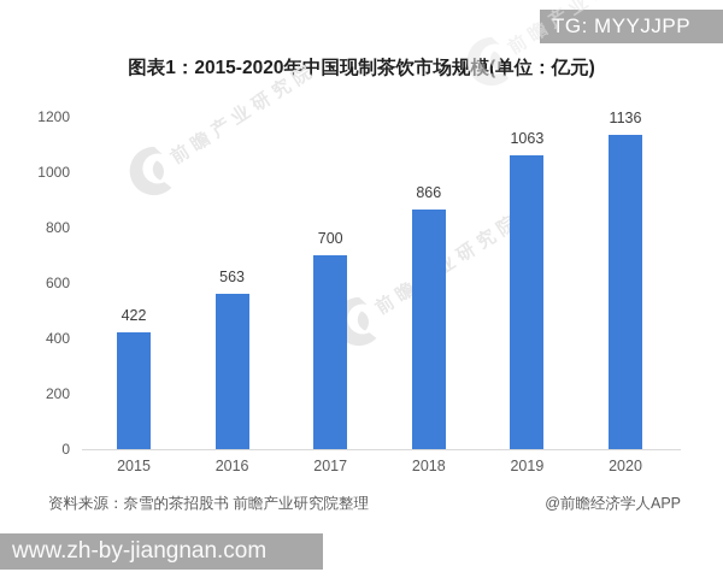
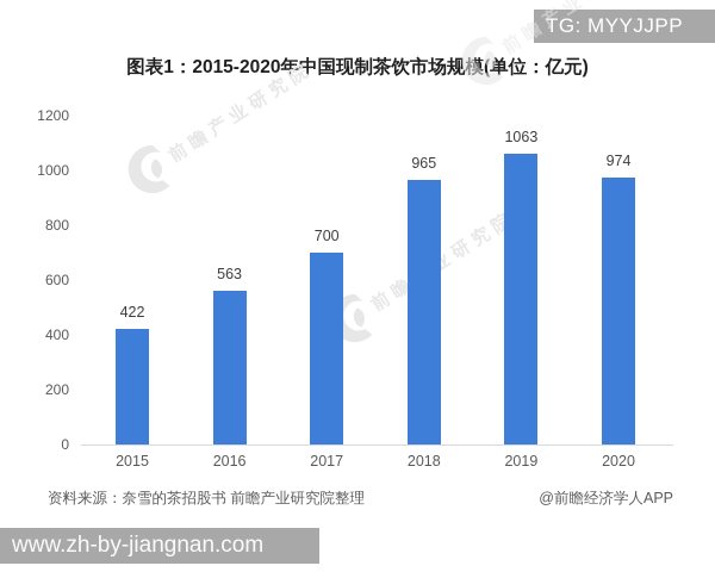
2018: 866 -> 965
2020: 1136 -> 974
